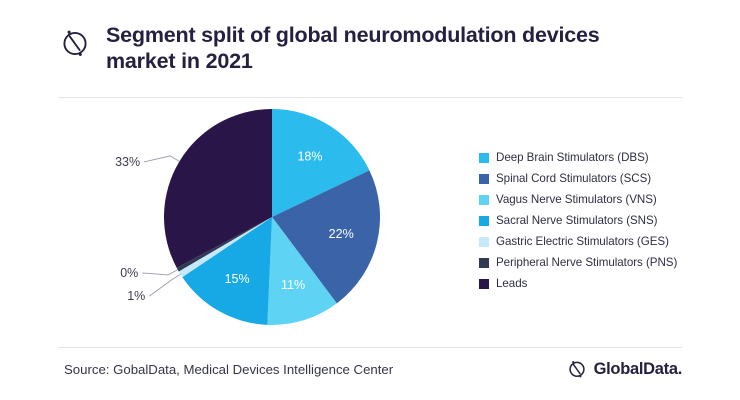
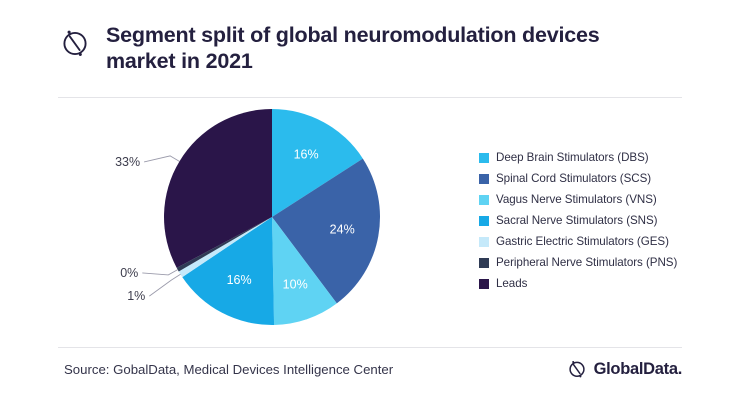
Deep Brain Stimulators (DBS): 18% -> 16%
Spinal Cord Stimulators (SCS): 22% -> 24%
Vagus Nerve Stimulators (VNS): 11% -> 10%
Sacral Nerve Stimulators (SNS): 15% -> 16%
